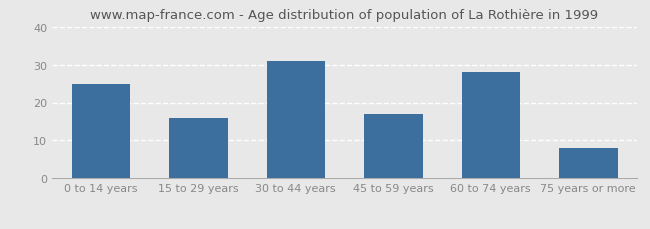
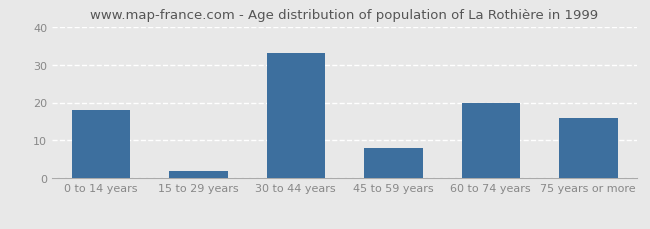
0 to 14 years: 25 -> 18
15 to 29 years: 16 -> 2
30 to 44 years: 31 -> 33
45 to 59 years: 17 -> 8
60 to 74 years: 28 -> 20
75 years or more: 8 -> 16
